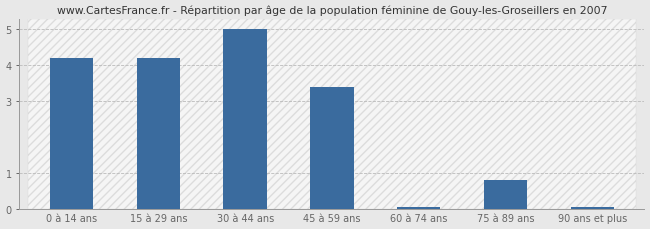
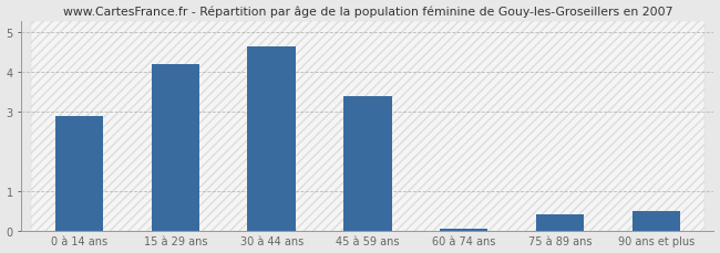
0 à 14 ans: 4.20 -> 2.90
30 à 44 ans: 5.00 -> 4.65
75 à 89 ans: 0.80 -> 0.40
90 ans et plus: 0.05 -> 0.50
